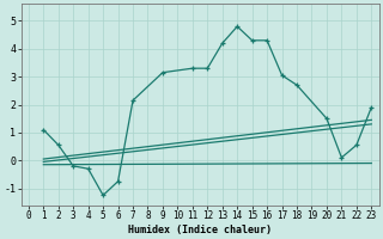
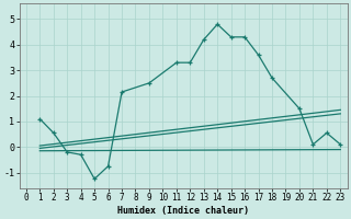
9: 3.15 -> 2.50
17: 3.05 -> 3.60
23: 1.90 -> 0.10
